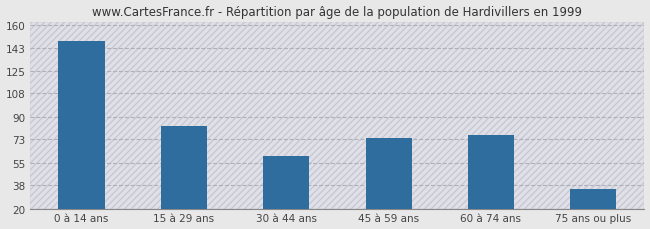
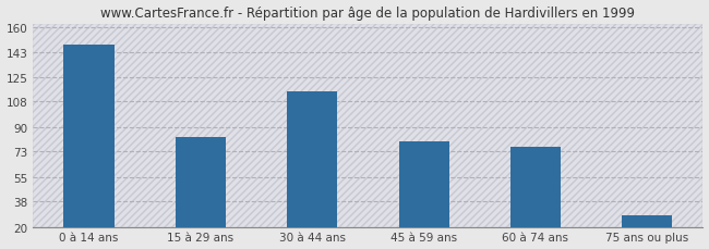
30 à 44 ans: 60 -> 115
45 à 59 ans: 74 -> 80
75 ans ou plus: 35 -> 28
